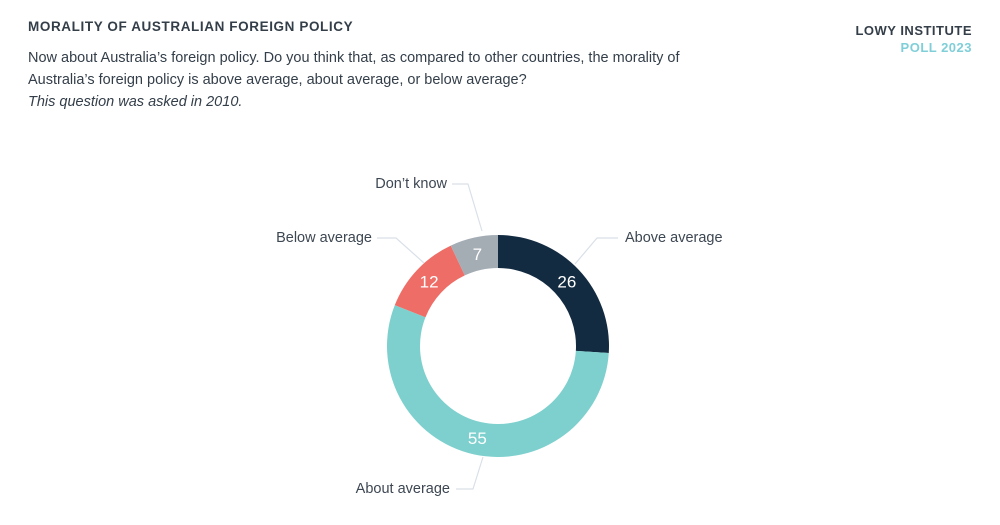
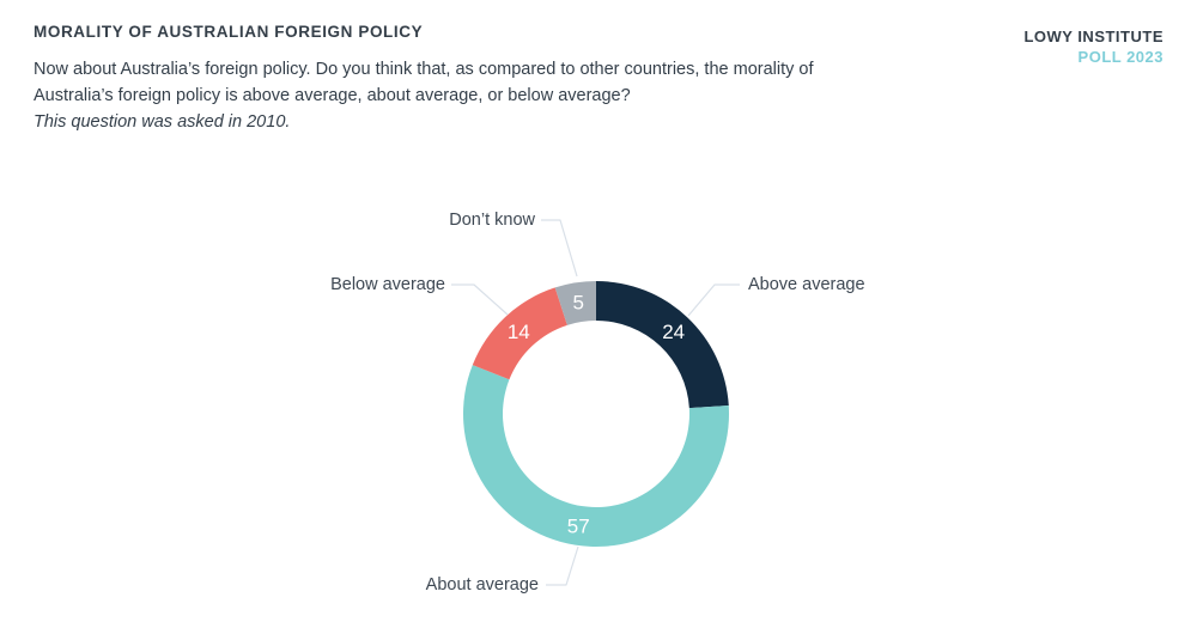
Above average: 26 -> 24
About average: 55 -> 57
Below average: 12 -> 14
Don’t know: 7 -> 5
